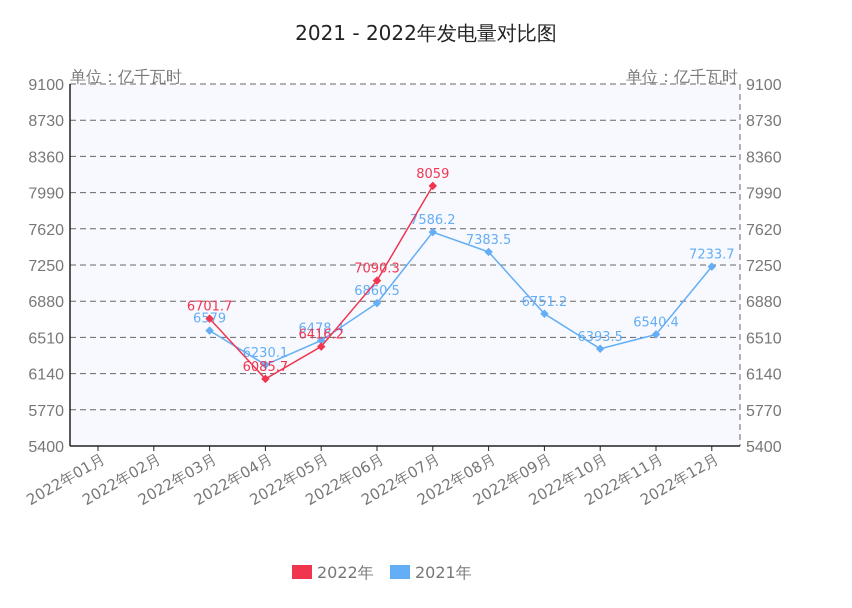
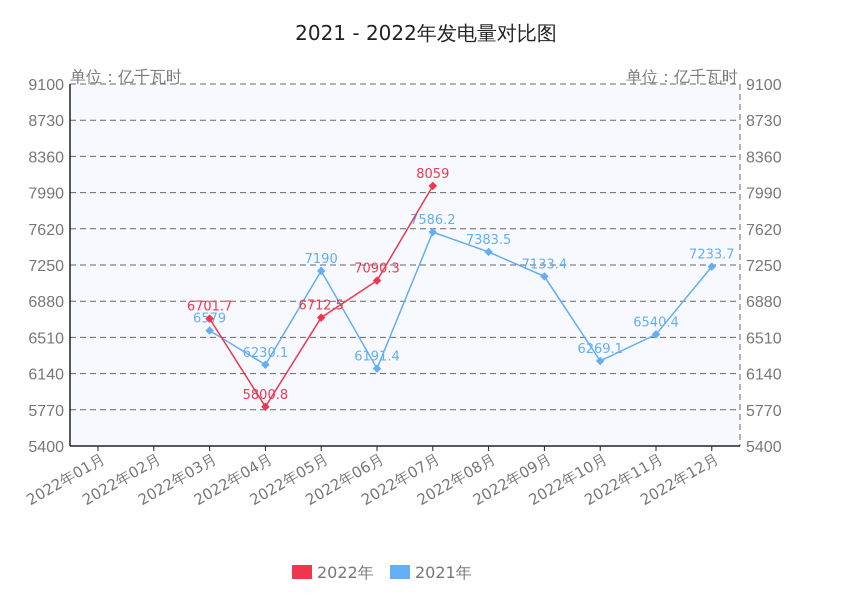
2022年/2022年04月: 6085.7 -> 5800.8
2022年/2022年05月: 6416.2 -> 6712.5
2021年/2022年05月: 6478.4 -> 7190
2021年/2022年06月: 6860.5 -> 6191.4
2021年/2022年09月: 6751.2 -> 7133.4
2021年/2022年10月: 6393.5 -> 6269.1
